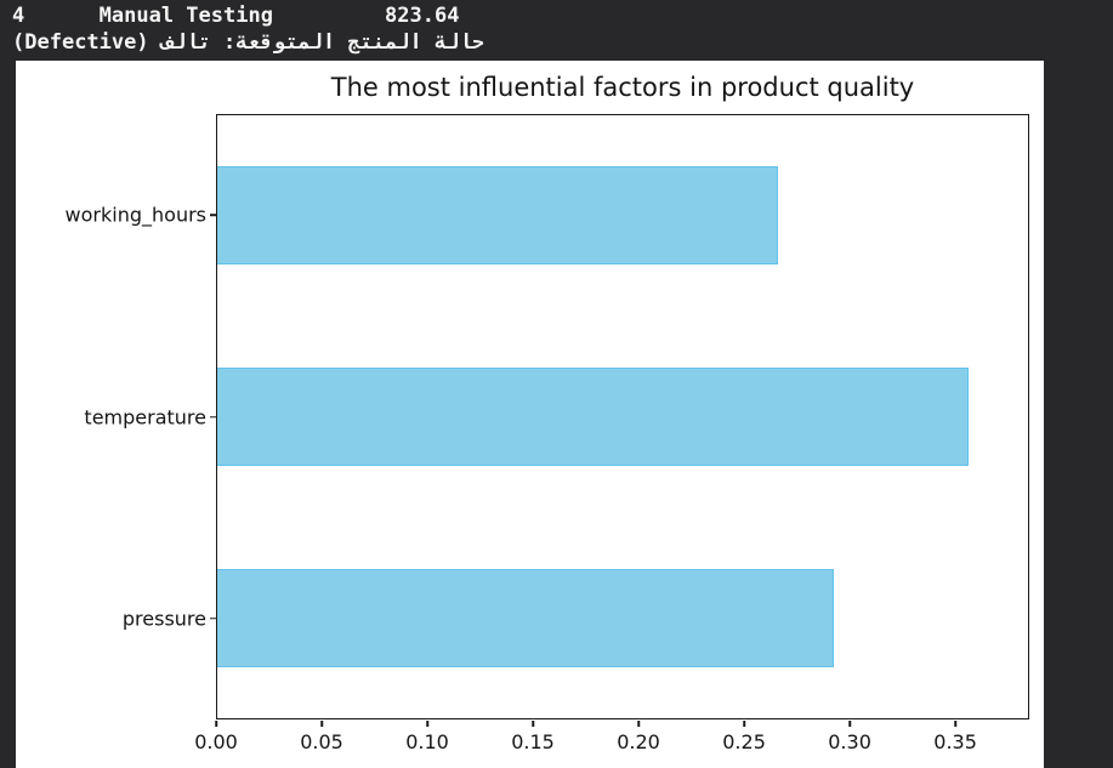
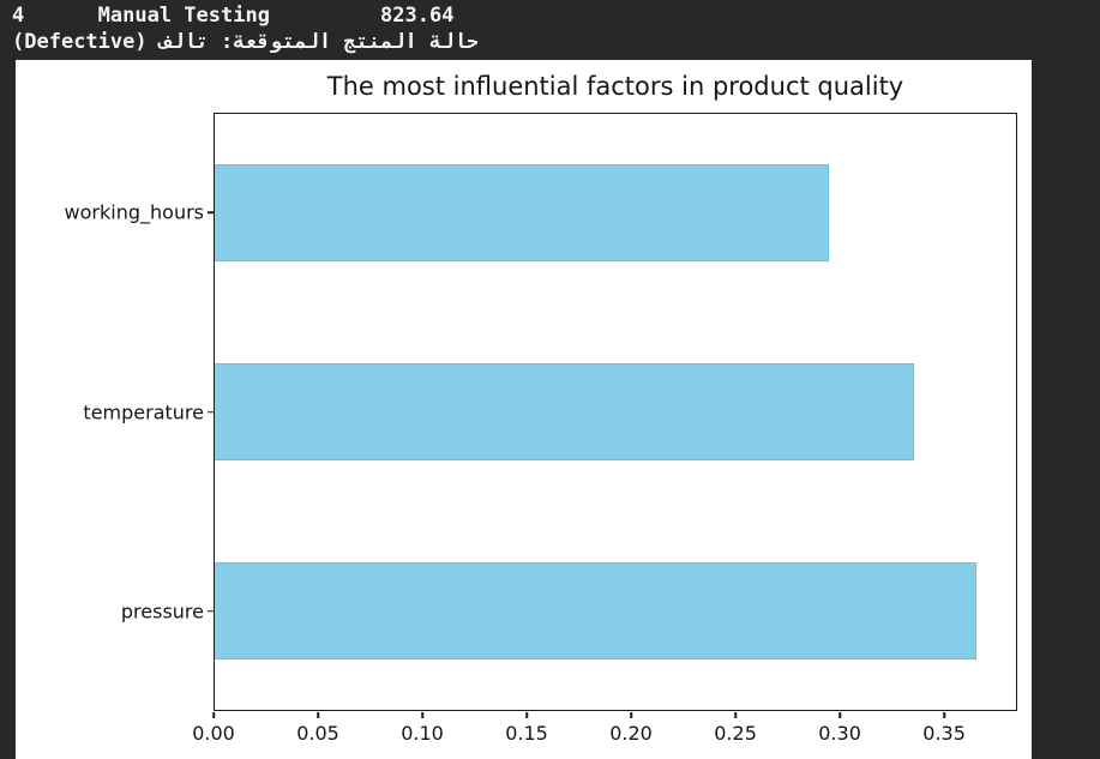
working_hours: 0.266 -> 0.295
temperature: 0.357 -> 0.336
pressure: 0.293 -> 0.366
